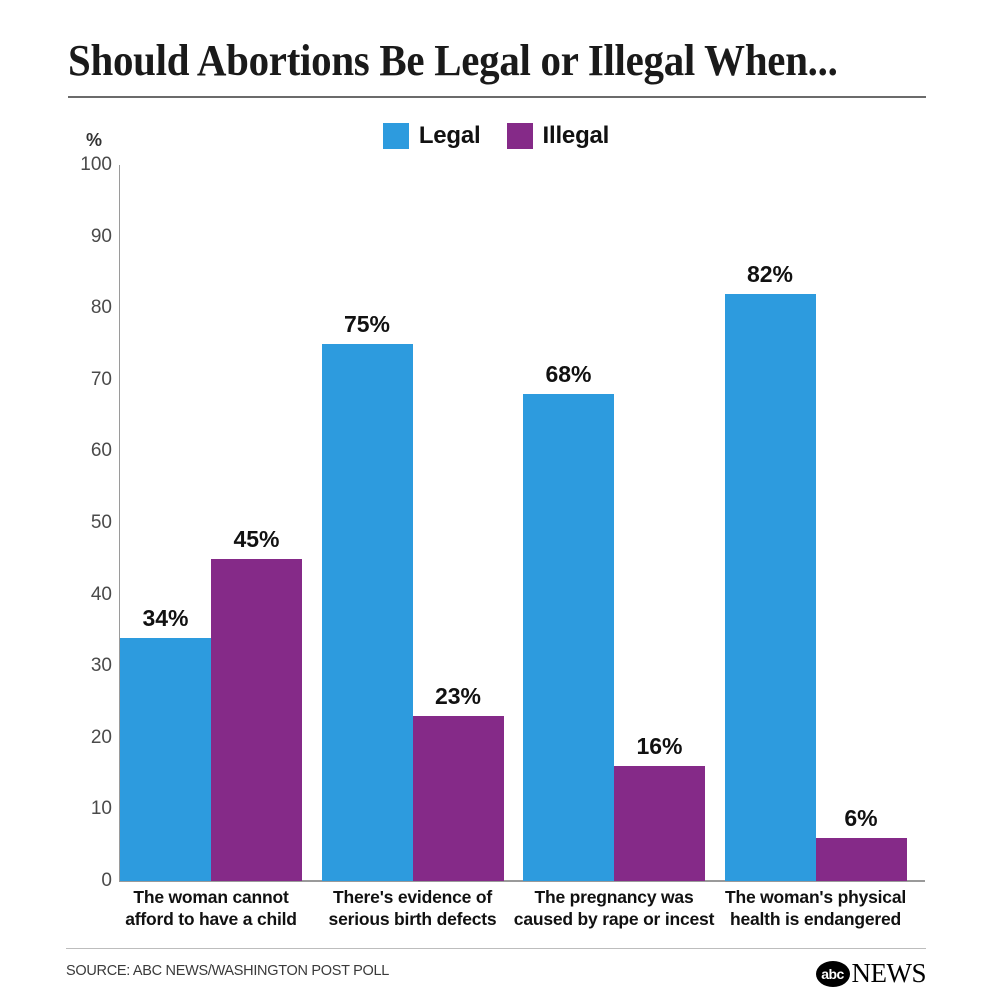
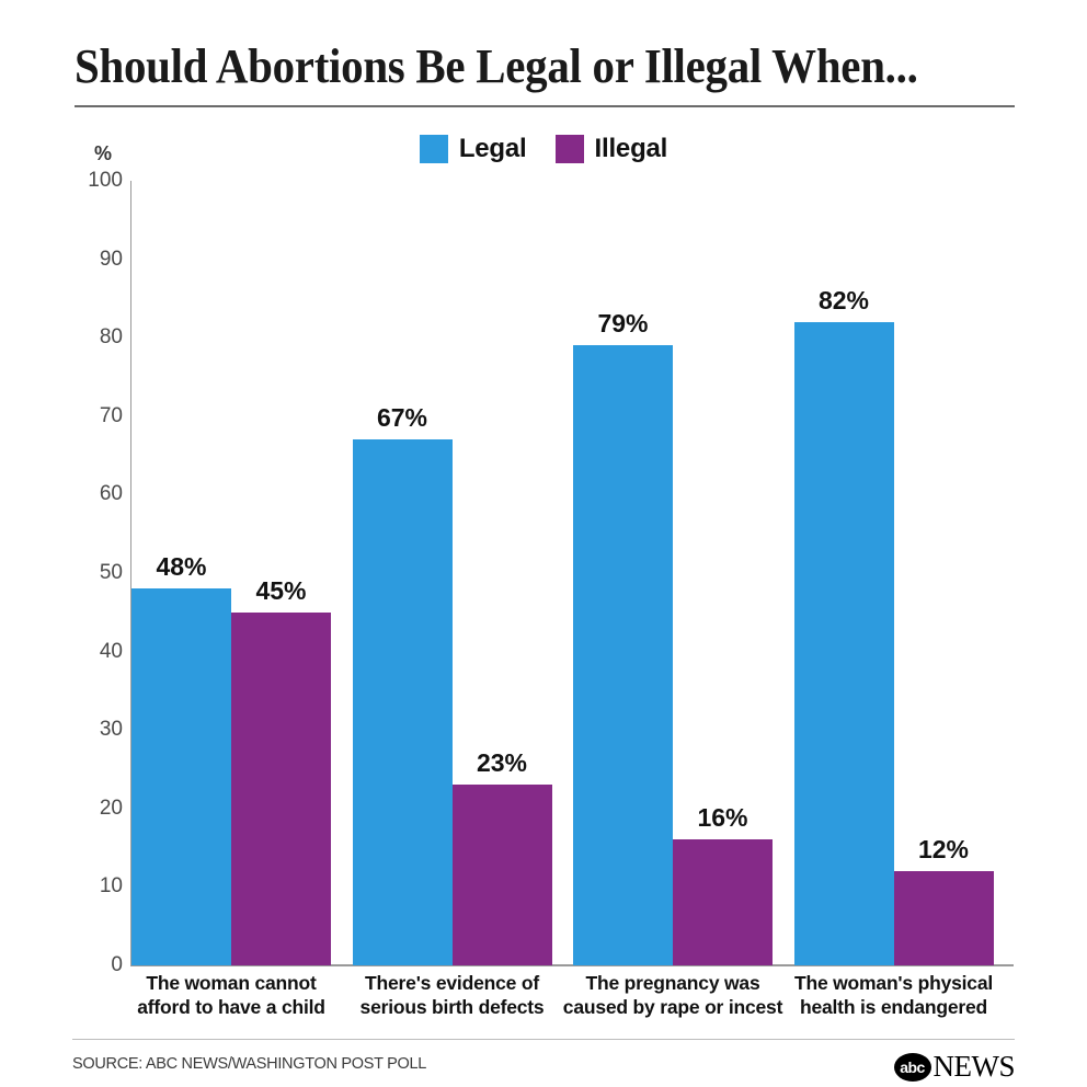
Legal/The woman cannot afford to have a child: 34% -> 48%
Legal/There's evidence of serious birth defects: 75% -> 67%
Legal/The pregnancy was caused by rape or incest: 68% -> 79%
Illegal/The woman's physical health is endangered: 6% -> 12%
